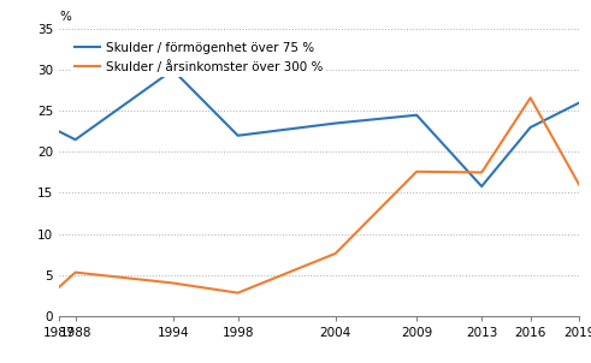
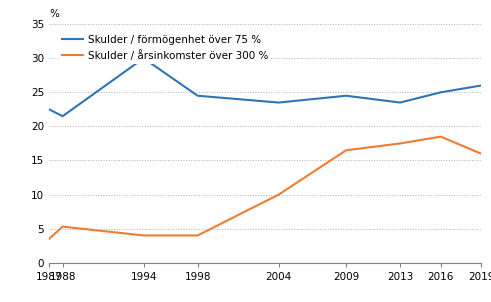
Skulder / förmögenhet över 75 %/1998: 22.0 -> 24.5
Skulder / årsinkomster över 300 %/1998: 2.8 -> 4.0
Skulder / årsinkomster över 300 %/2004: 7.6 -> 10.0
Skulder / årsinkomster över 300 %/2009: 17.6 -> 16.5
Skulder / förmögenhet över 75 %/2013: 15.8 -> 23.5
Skulder / förmögenhet över 75 %/2016: 23.0 -> 25.0
Skulder / årsinkomster över 300 %/2016: 26.6 -> 18.5
